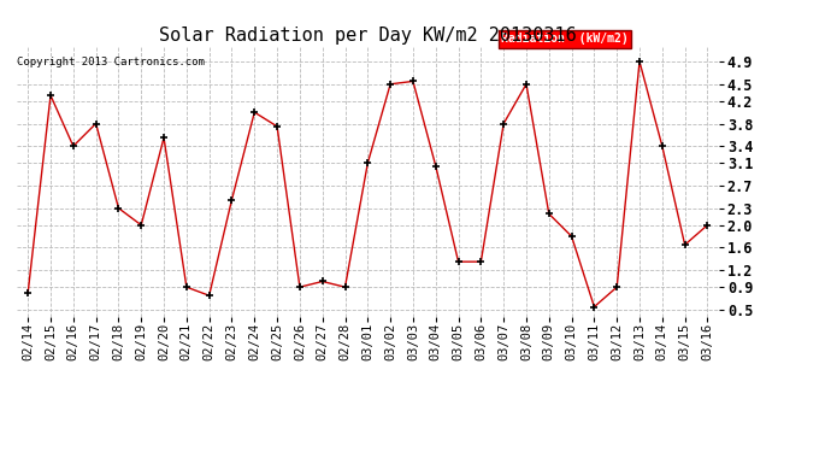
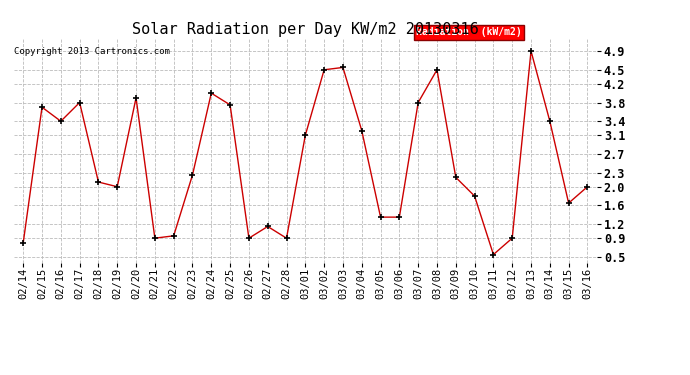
02/15: 4.30 -> 3.70
02/18: 2.30 -> 2.10
02/20: 3.55 -> 3.90
02/22: 0.75 -> 0.95
02/23: 2.45 -> 2.25
02/27: 1.00 -> 1.15
03/04: 3.05 -> 3.20
